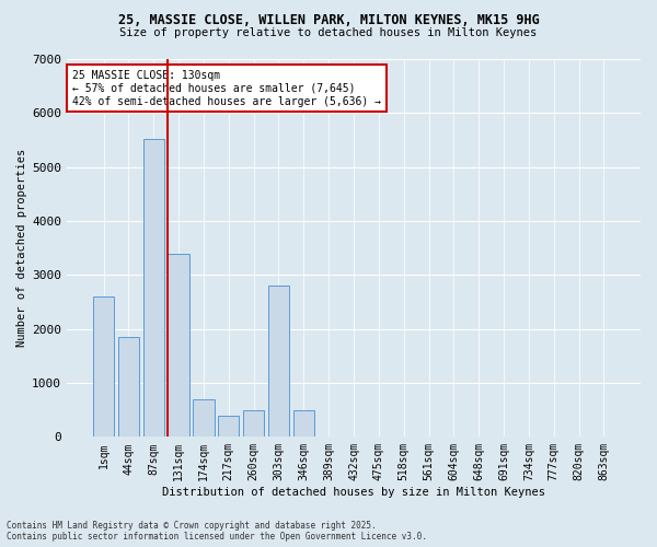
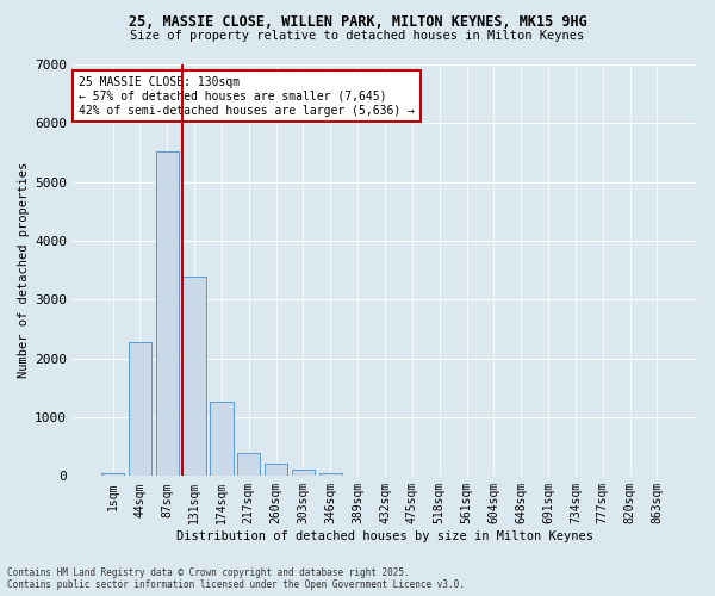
1sqm: 2600 -> 60
44sqm: 1850 -> 2280
174sqm: 700 -> 1260
260sqm: 500 -> 210
303sqm: 2800 -> 100
346sqm: 500 -> 60
